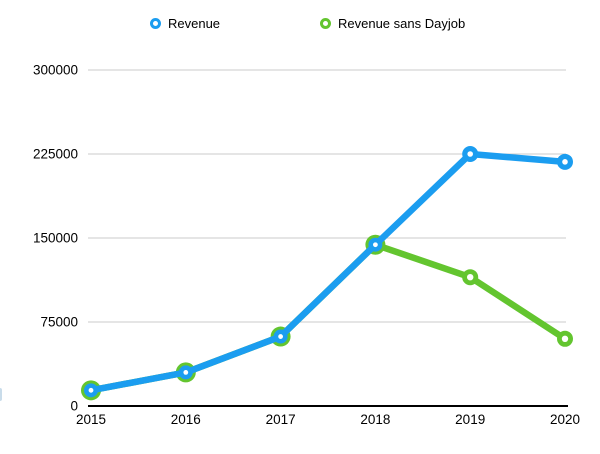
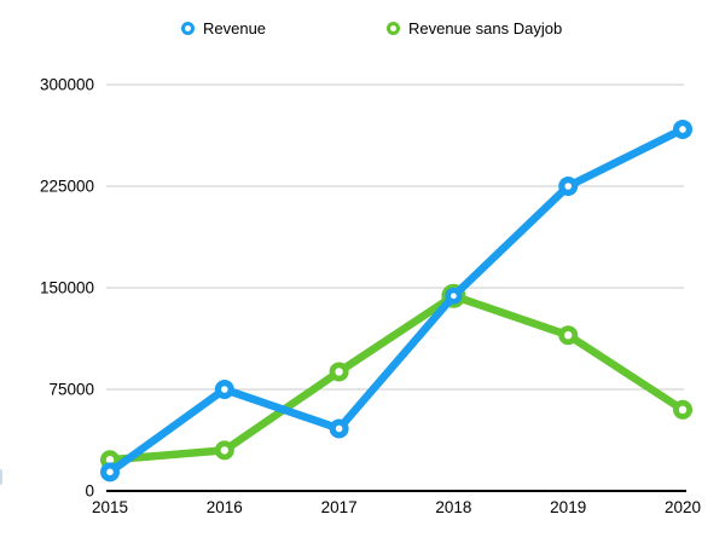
Revenue sans Dayjob/2015: 14000 -> 23000
Revenue/2016: 30000 -> 75000
Revenue/2017: 62000 -> 46000
Revenue sans Dayjob/2017: 62000 -> 88000
Revenue/2020: 218000 -> 267000
